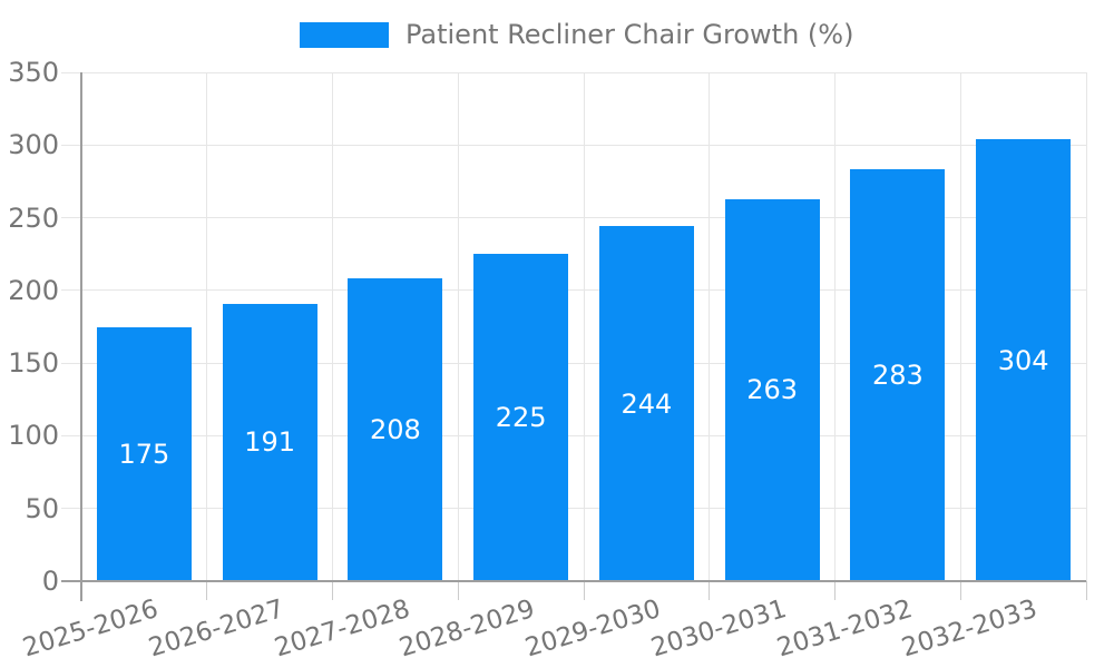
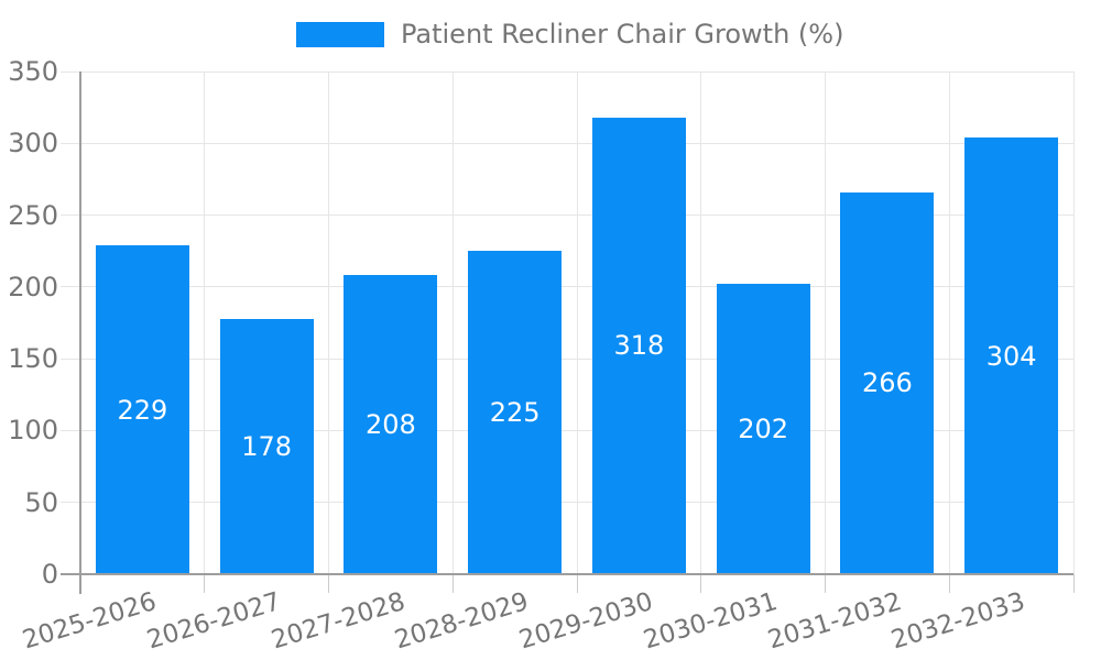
2025-2026: 175 -> 229
2026-2027: 191 -> 178
2029-2030: 244 -> 318
2030-2031: 263 -> 202
2031-2032: 283 -> 266
